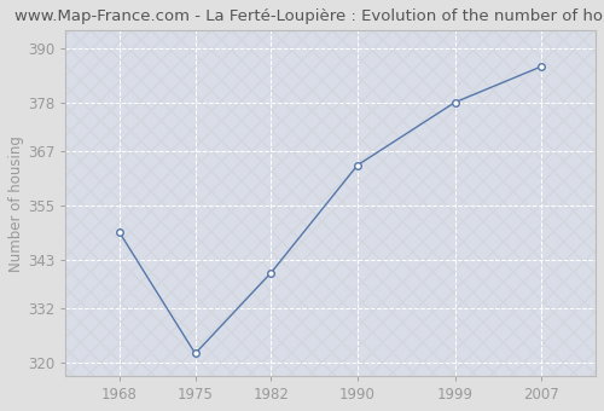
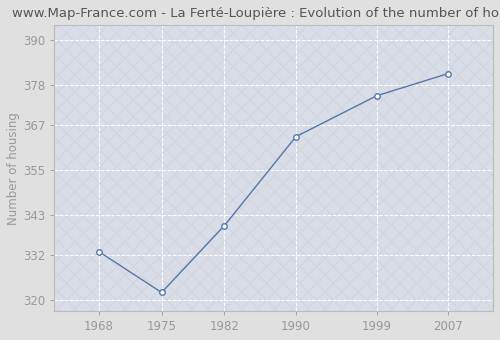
1968: 349 -> 333
1999: 378 -> 375
2007: 386 -> 381
